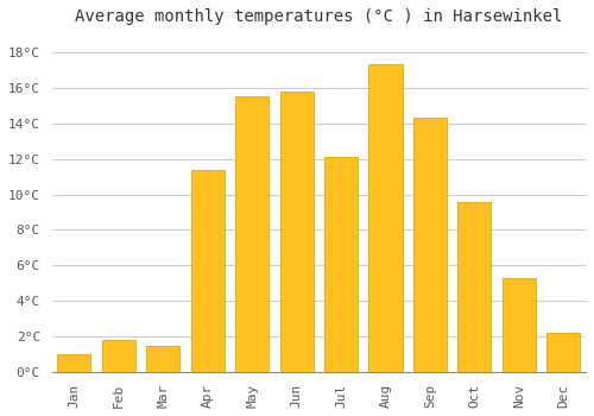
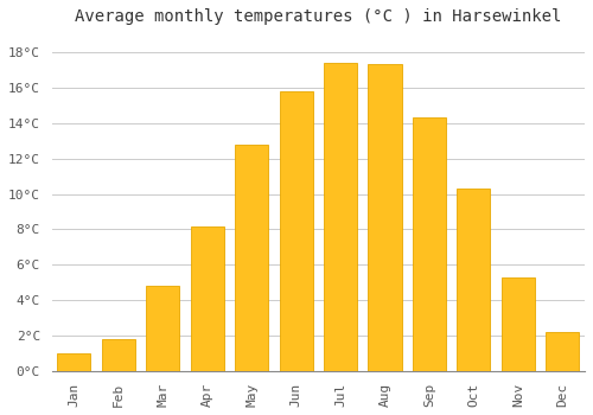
Mar: 1.5°C -> 4.8°C
Apr: 11.4°C -> 8.2°C
May: 15.5°C -> 12.8°C
Jul: 12.1°C -> 17.4°C
Oct: 9.6°C -> 10.3°C
